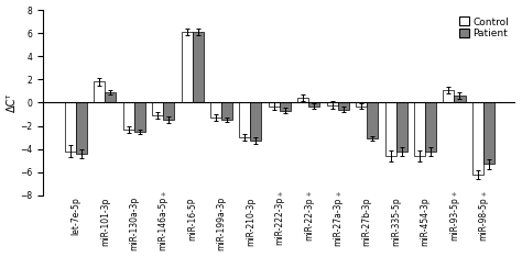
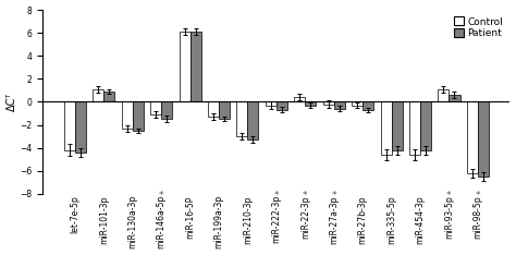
Control/miR-101-3p: 1.8 -> 1.1
Patient/miR-27b-3p: -3.1 -> -0.7
Patient/miR-98-5p: -5.3 -> -6.5
